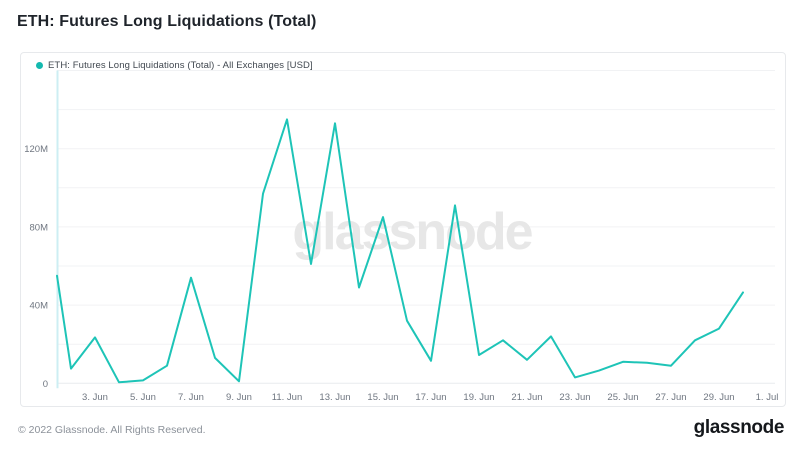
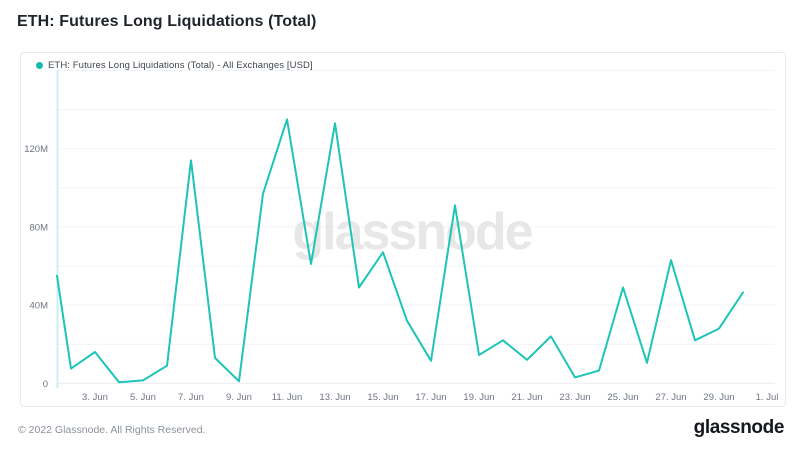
3. Jun: 24M -> 16M
7. Jun: 54M -> 114M
15. Jun: 85M -> 67M
25. Jun: 11M -> 49M
27. Jun: 9M -> 63M
